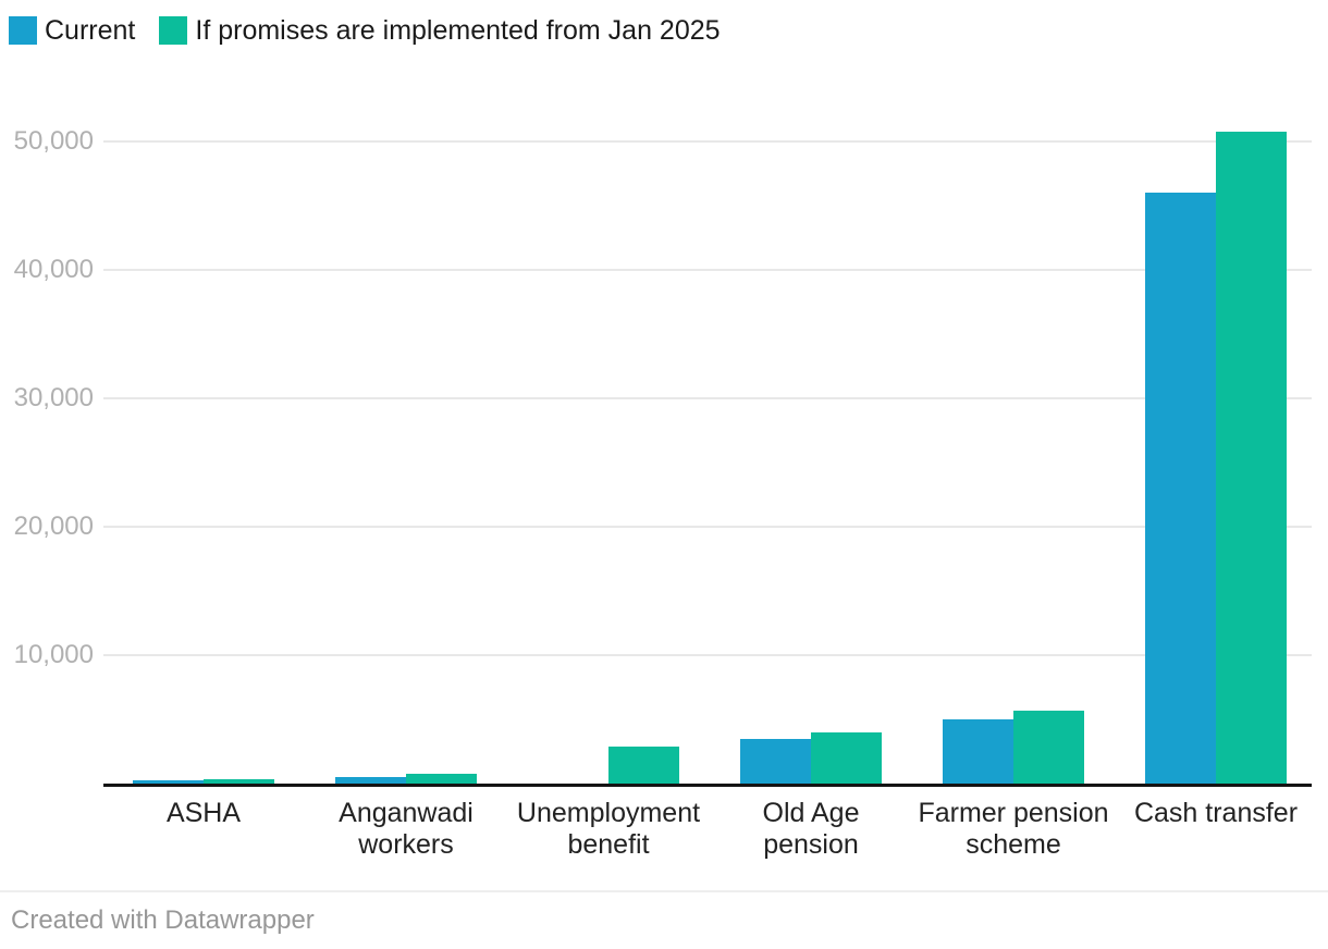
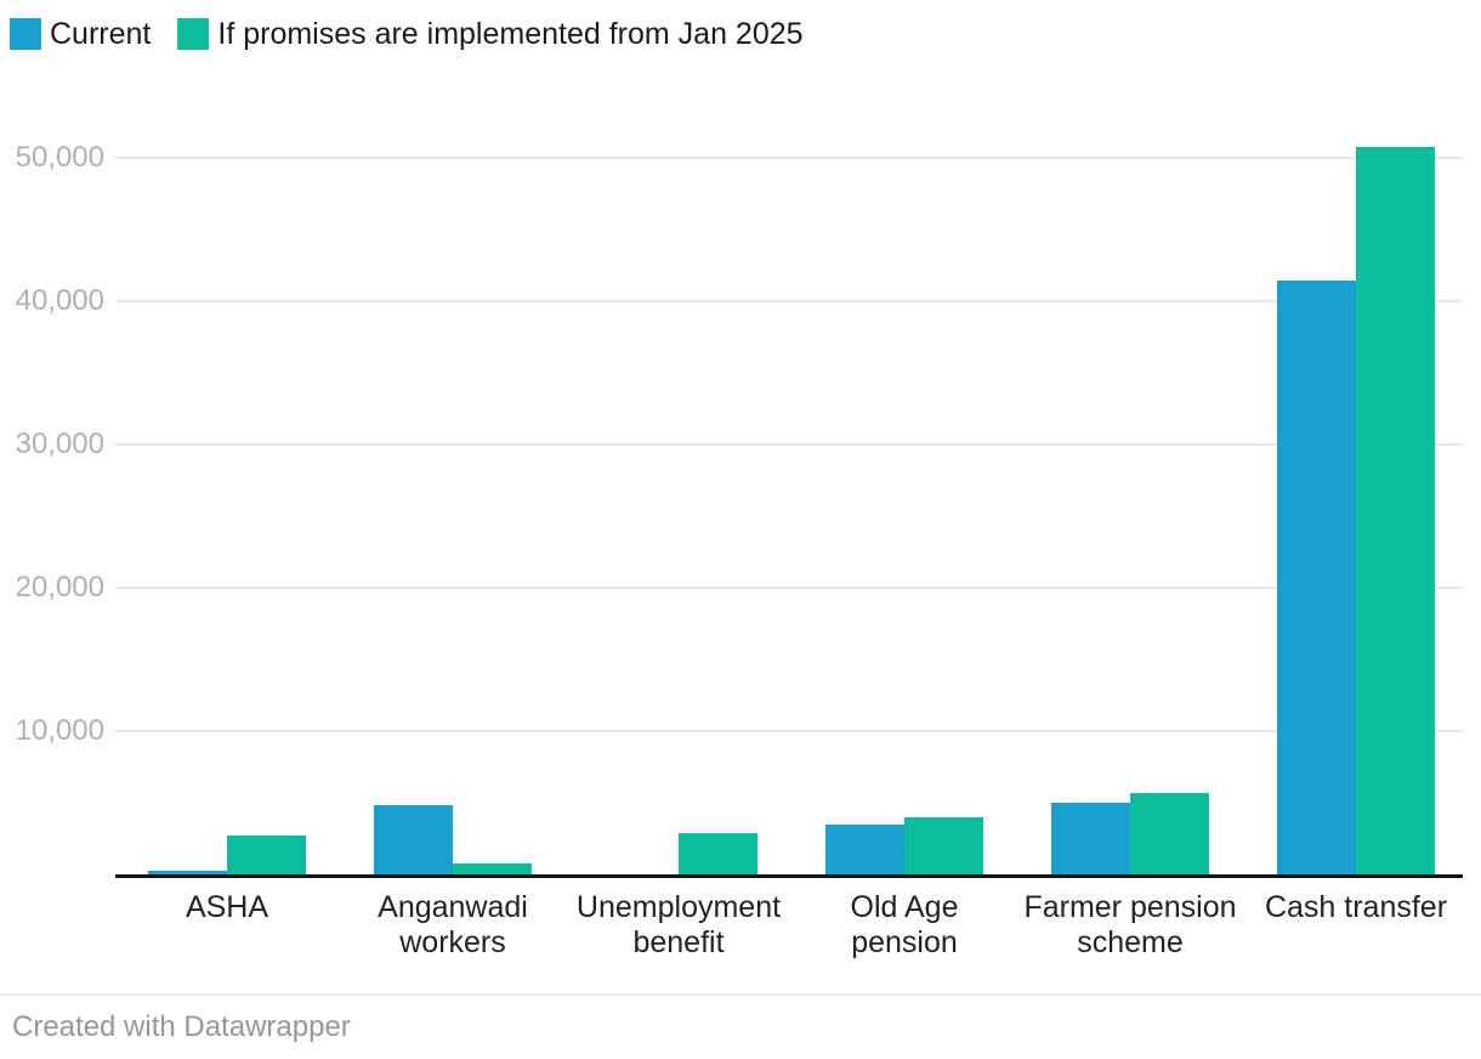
If promises are implemented from Jan 2025/ASHA: 400 -> 2700
Current/Anganwadi workers: 600 -> 4800
Current/Cash transfer: 46000 -> 41400
